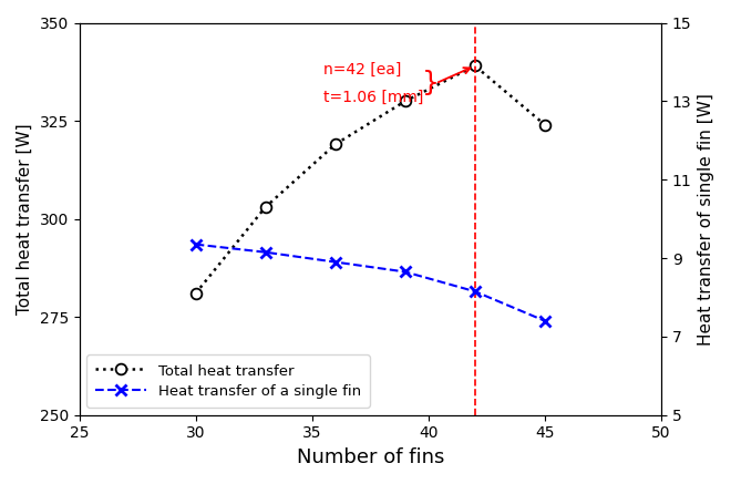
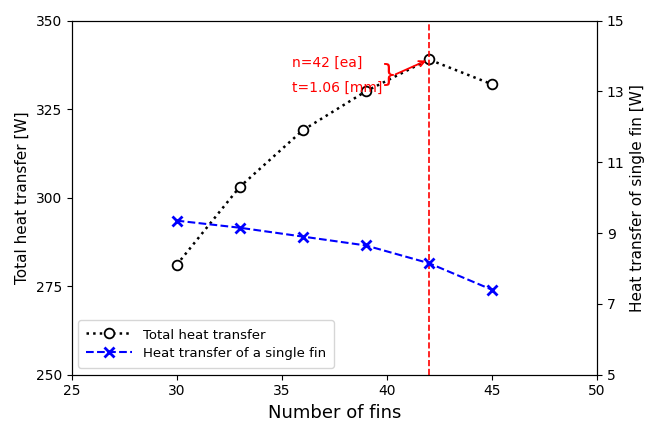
Total heat transfer/45: 324 -> 332
